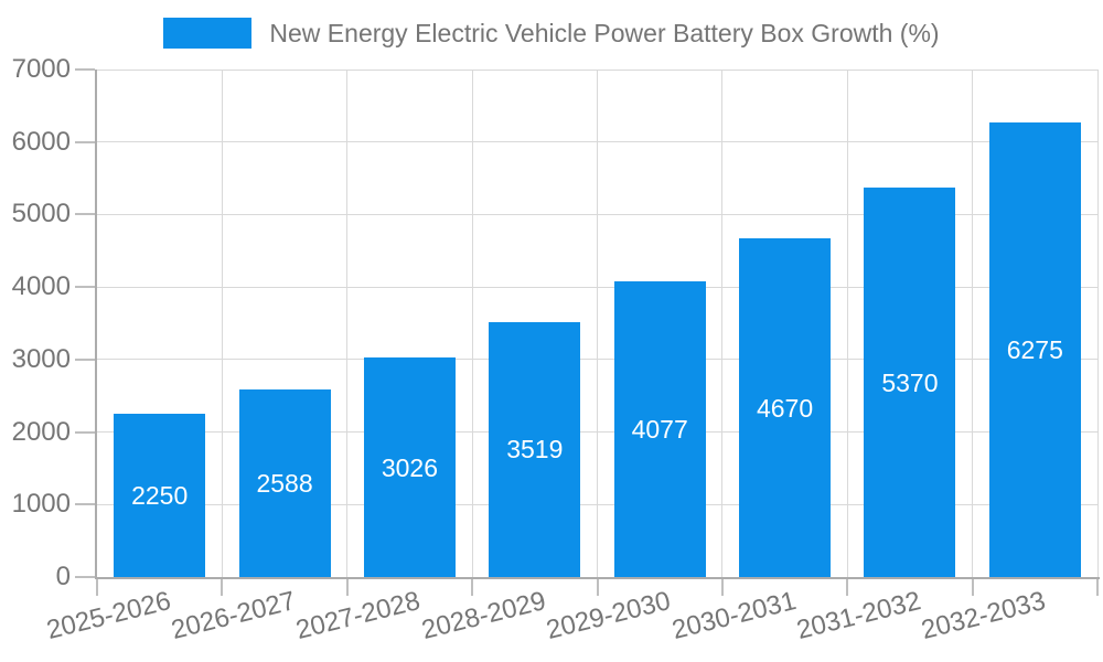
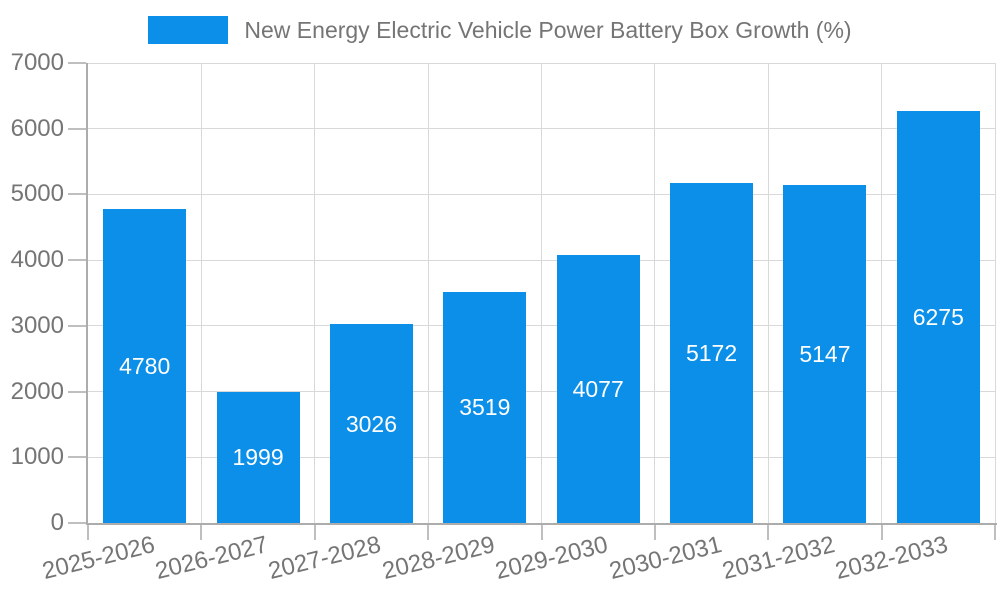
2025-2026: 2250 -> 4780
2026-2027: 2588 -> 1999
2030-2031: 4670 -> 5172
2031-2032: 5370 -> 5147
